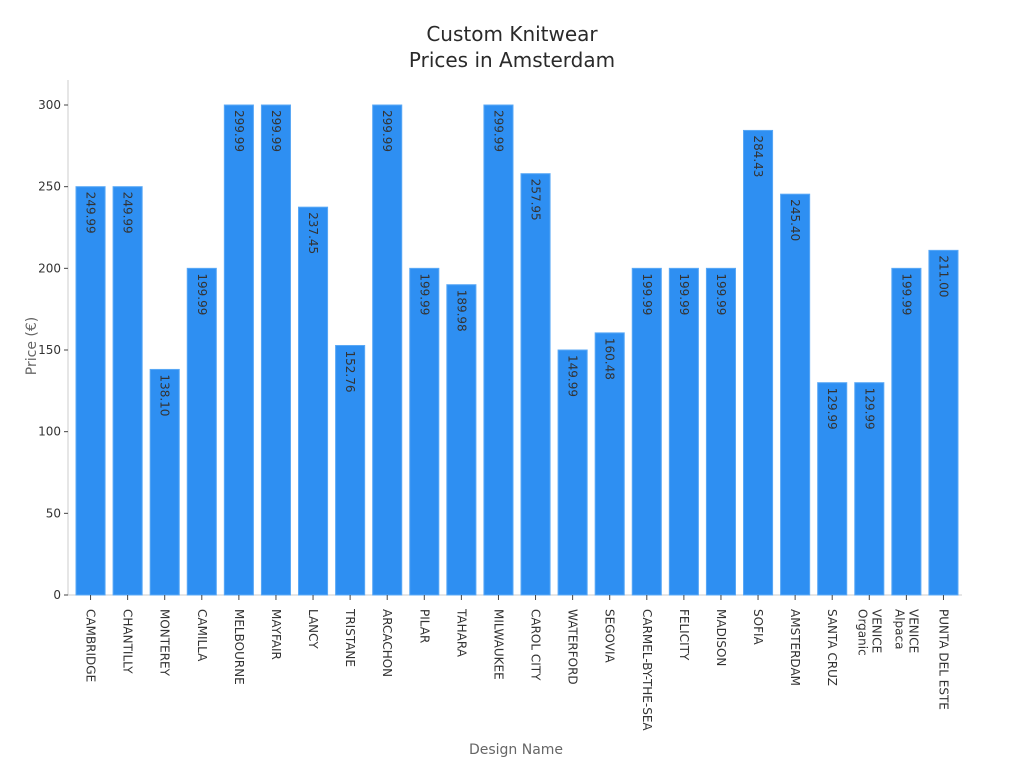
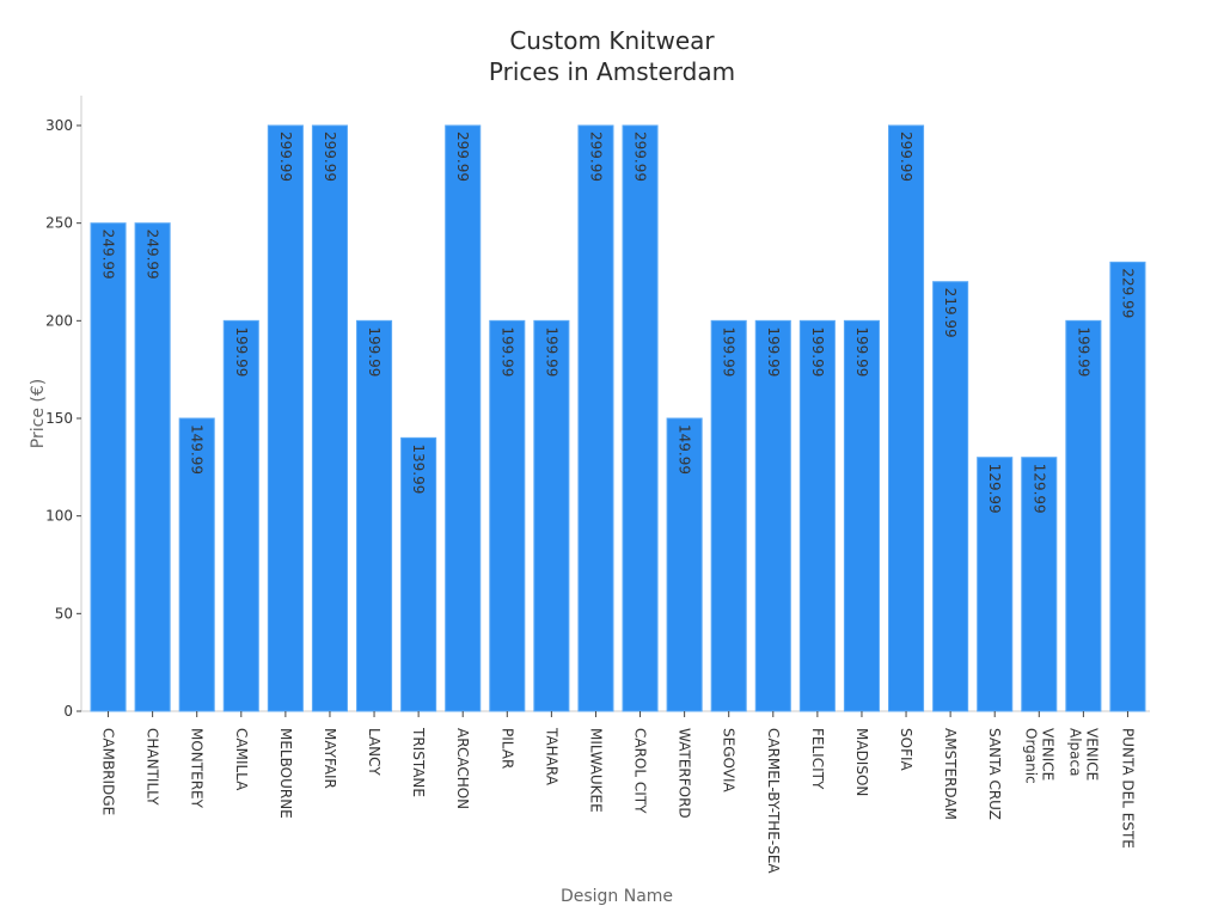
MONTEREY: 138.10 -> 149.99
LANCY: 237.45 -> 199.99
TRISTANE: 152.76 -> 139.99
TAHARA: 189.98 -> 199.99
CAROL CITY: 257.95 -> 299.99
SEGOVIA: 160.48 -> 199.99
SOFIA: 284.43 -> 299.99
AMSTERDAM: 245.40 -> 219.99
PUNTA DEL ESTE: 211.00 -> 229.99
